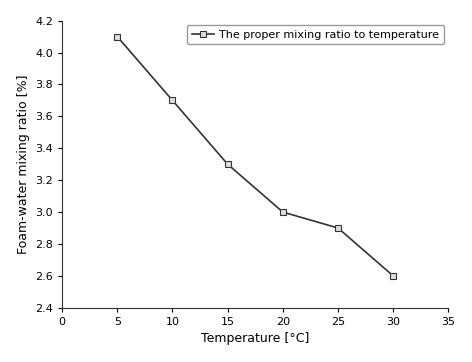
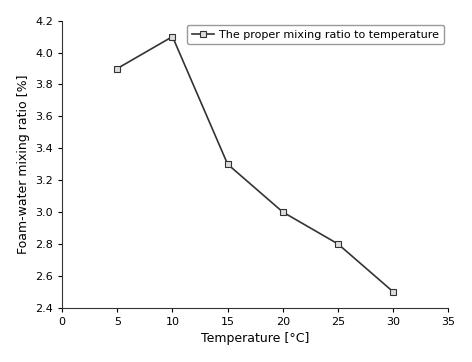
5: 4.1 -> 3.9
10: 3.7 -> 4.1
25: 2.9 -> 2.8
30: 2.6 -> 2.5
